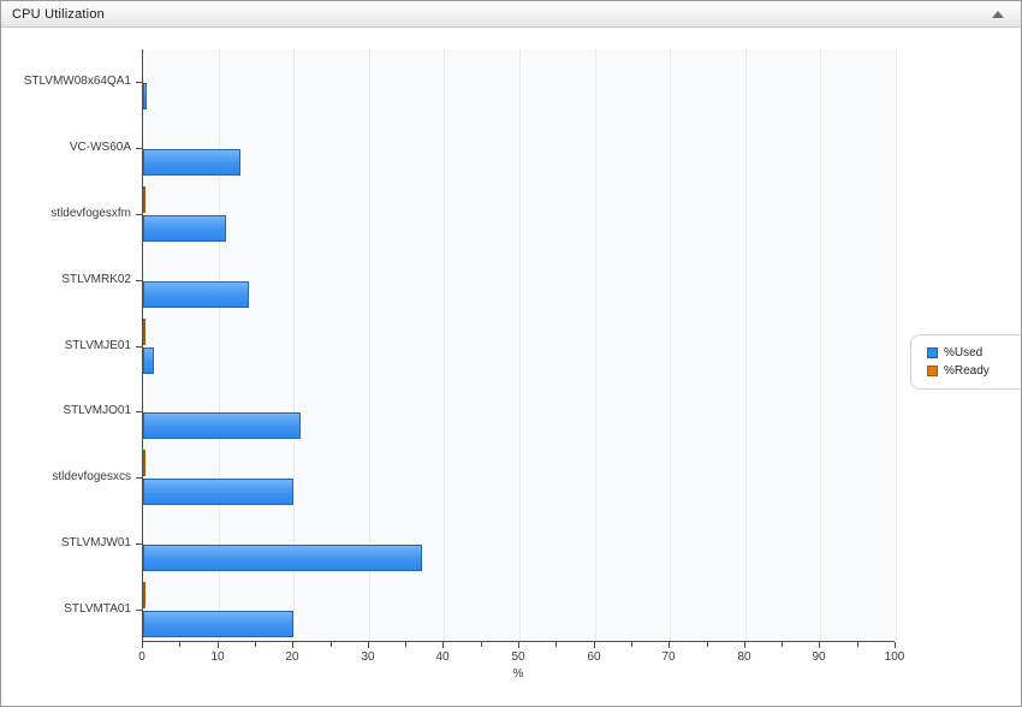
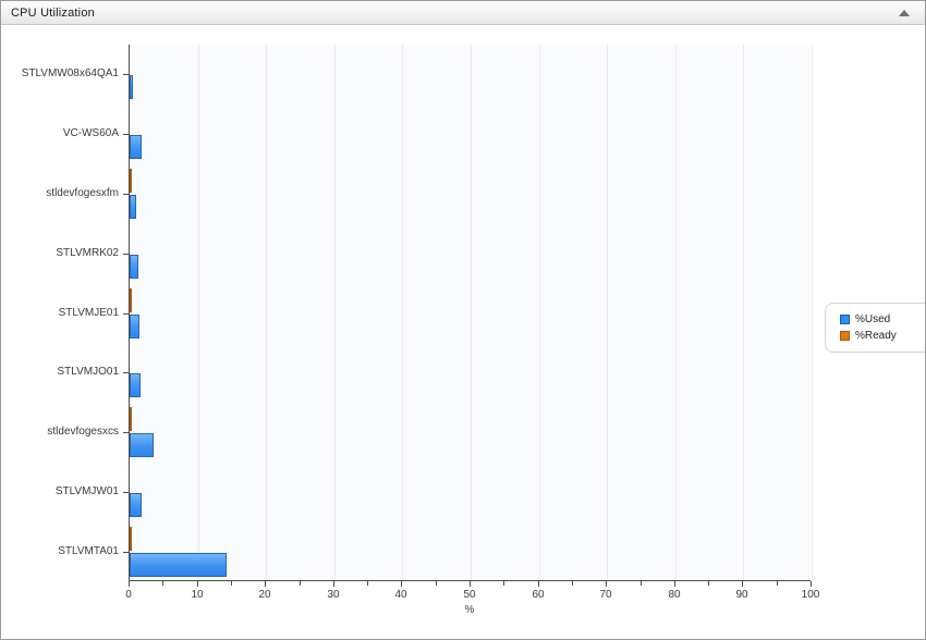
%Used/VC-WS60A: 13 -> 2
%Used/stldevfogesxfm: 11 -> 1
%Used/STLVMRK02: 14 -> 1
%Used/STLVMJO01: 21 -> 2
%Used/stldevfogesxcs: 20 -> 4
%Used/STLVMJW01: 37 -> 2
%Used/STLVMTA01: 20 -> 14
